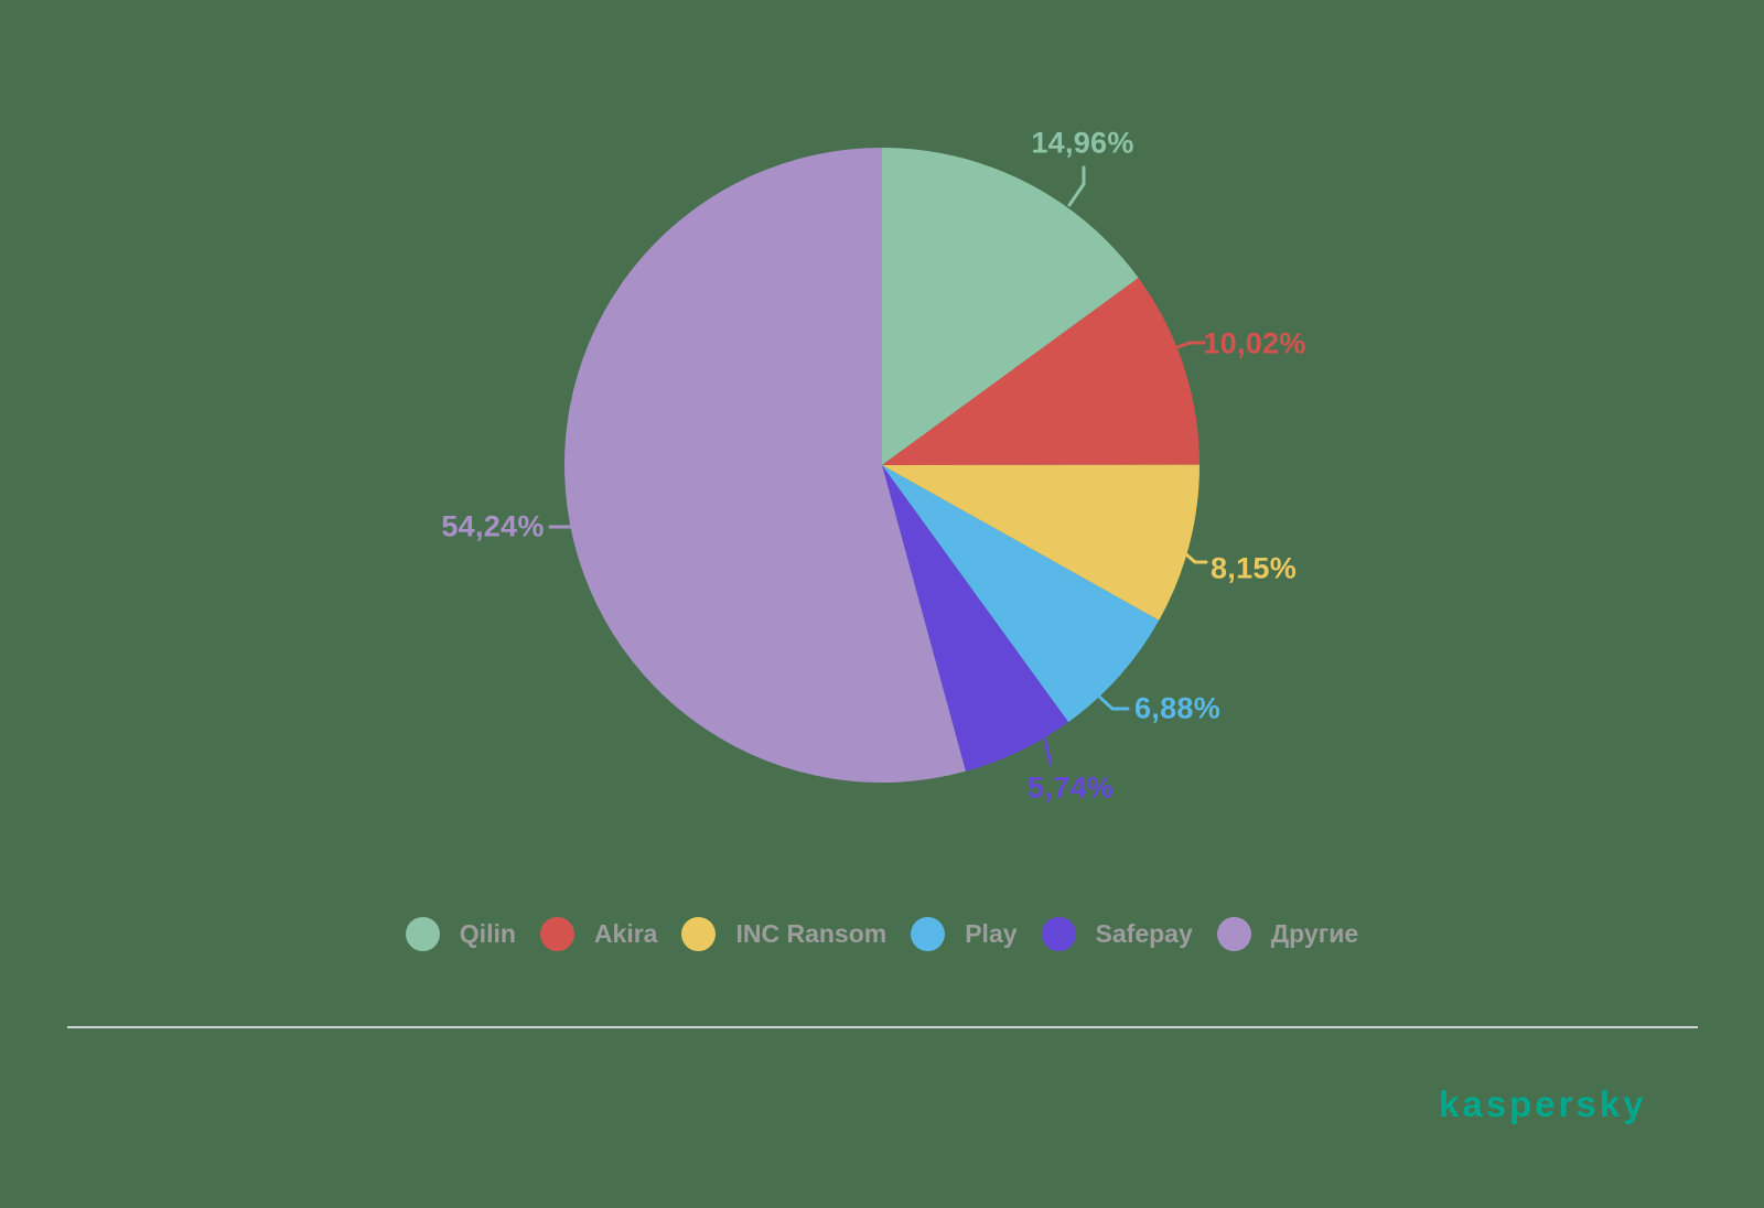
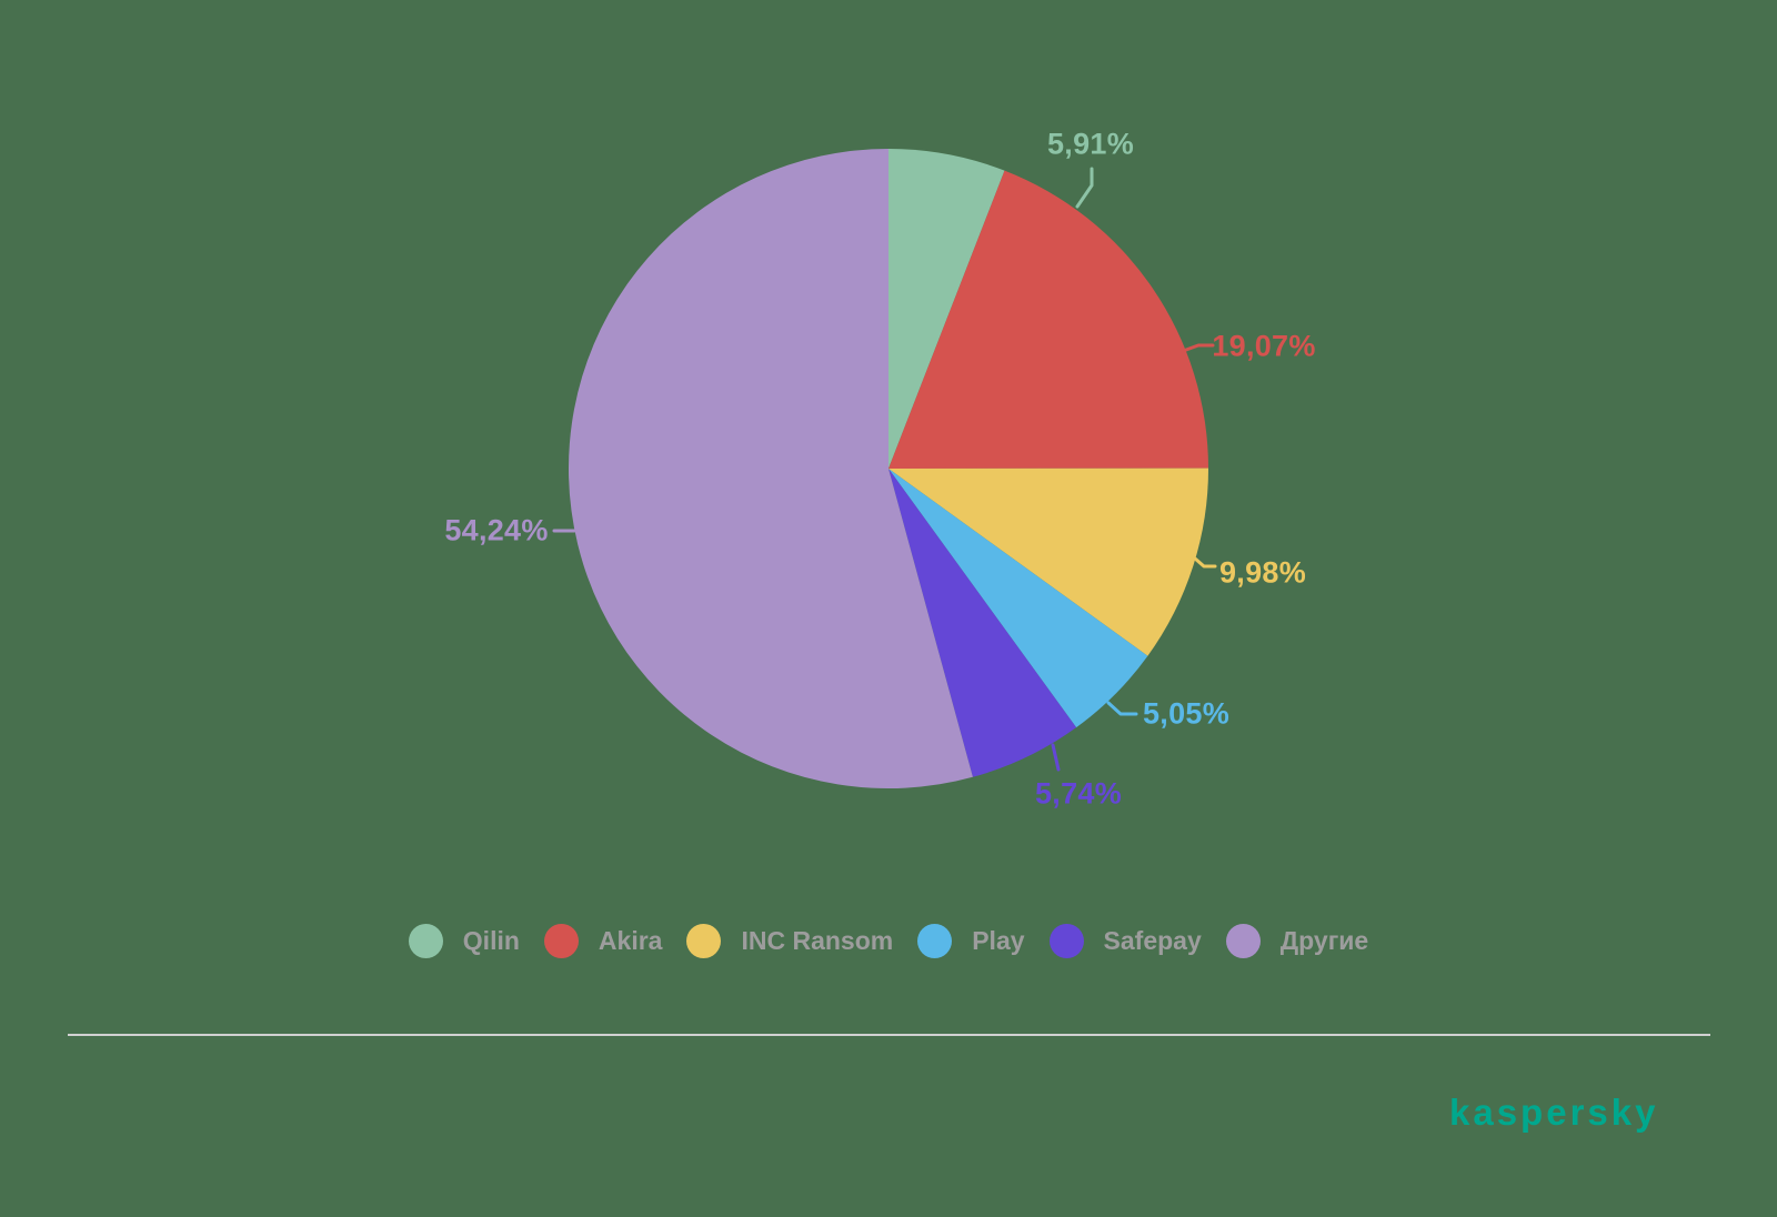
Qilin: 14,96% -> 5,91%
Akira: 10,02% -> 19,07%
INC Ransom: 8,15% -> 9,98%
Play: 6,88% -> 5,05%
